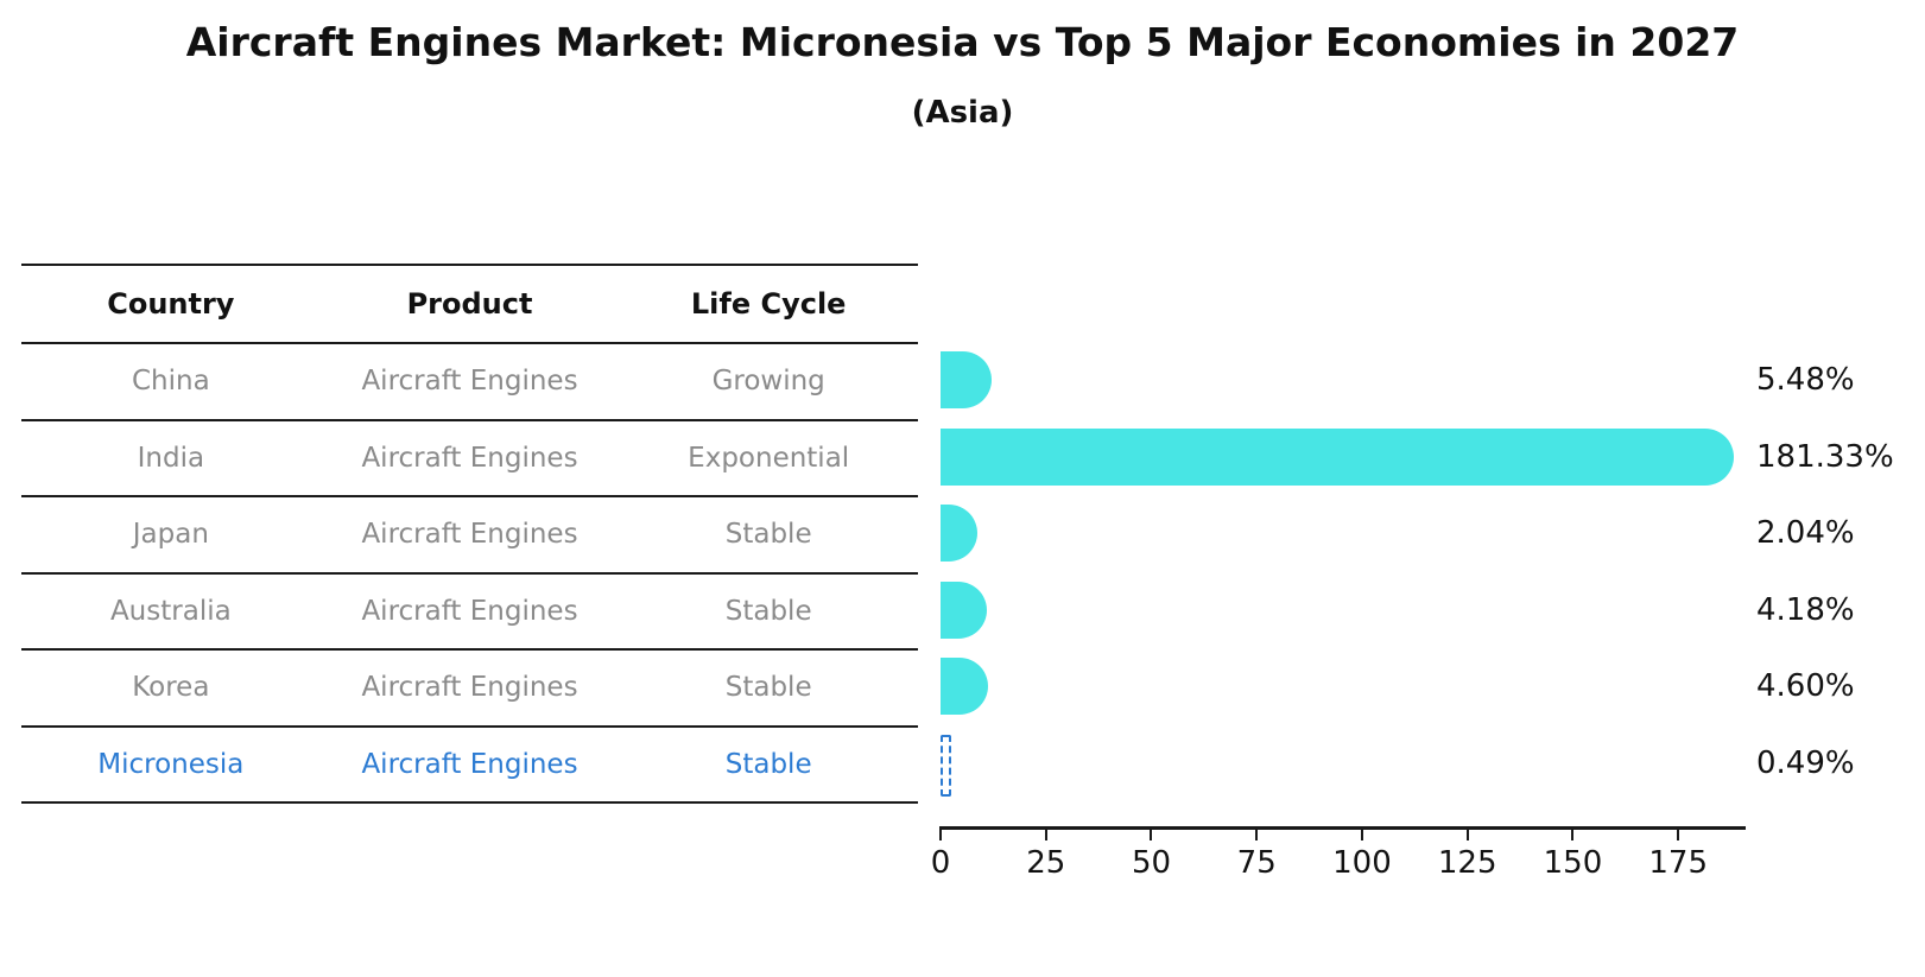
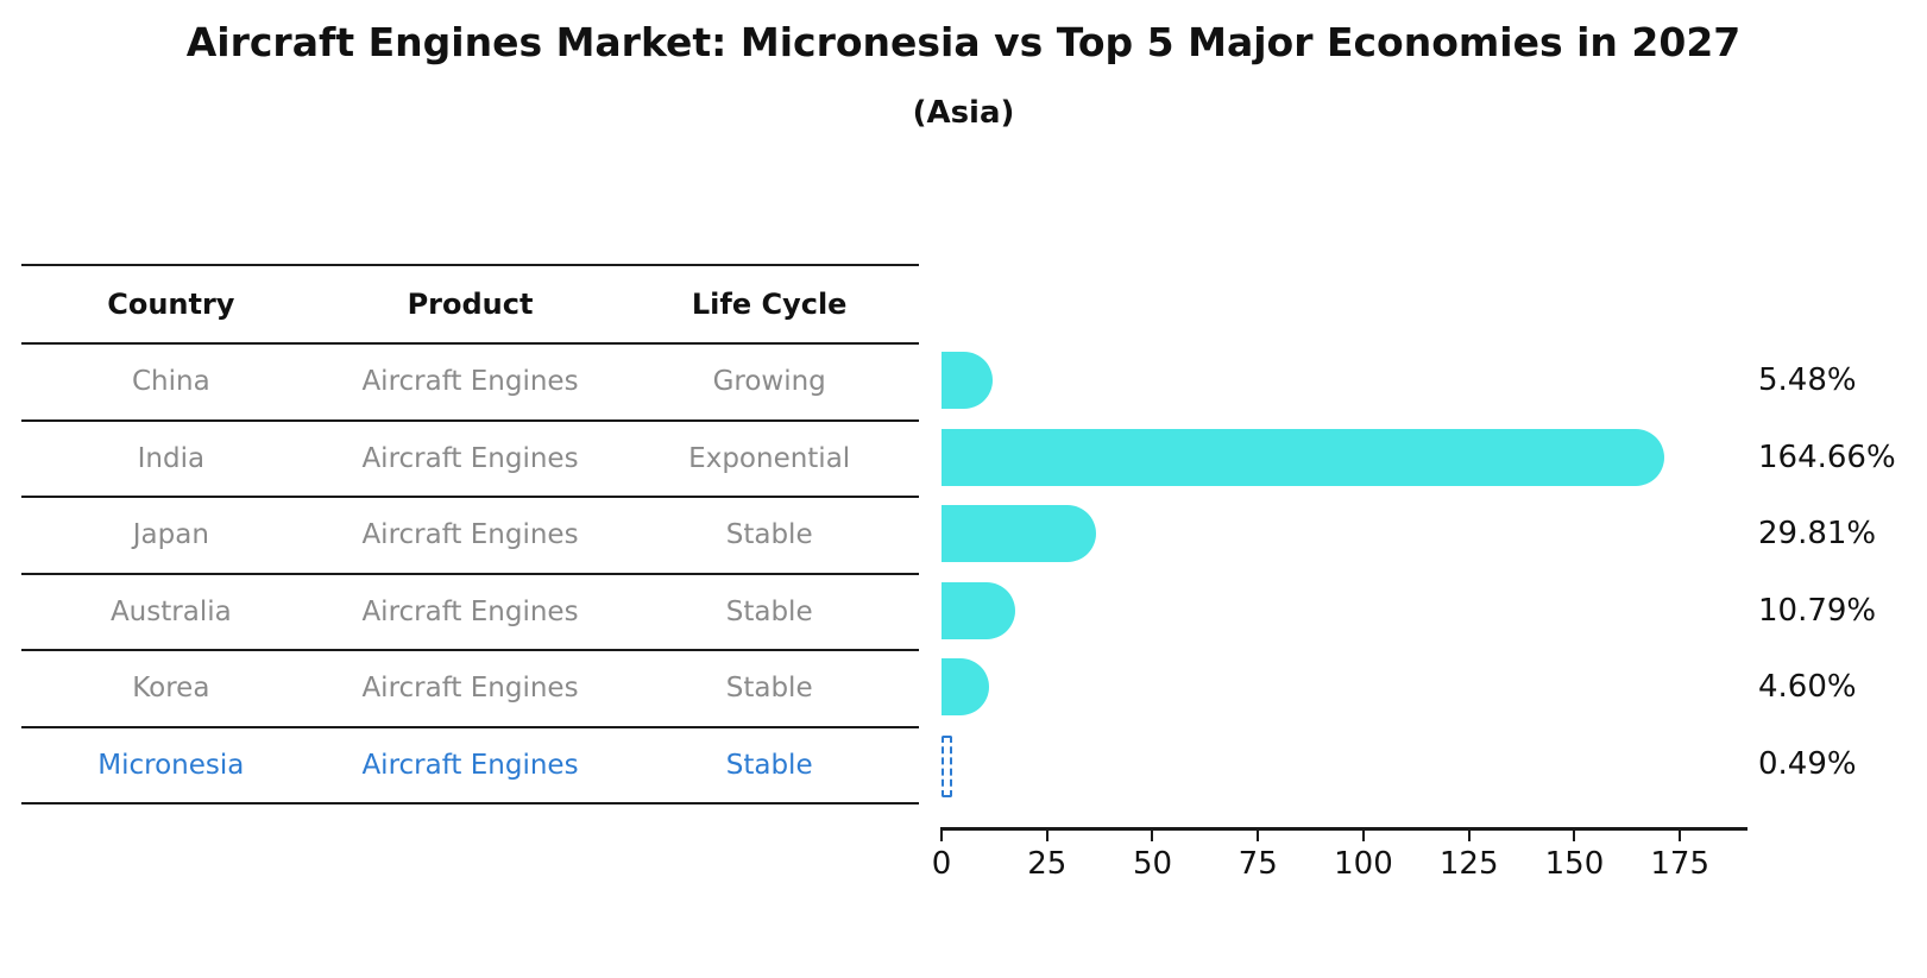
India: 181.33% -> 164.66%
Japan: 2.04% -> 29.81%
Australia: 4.18% -> 10.79%
